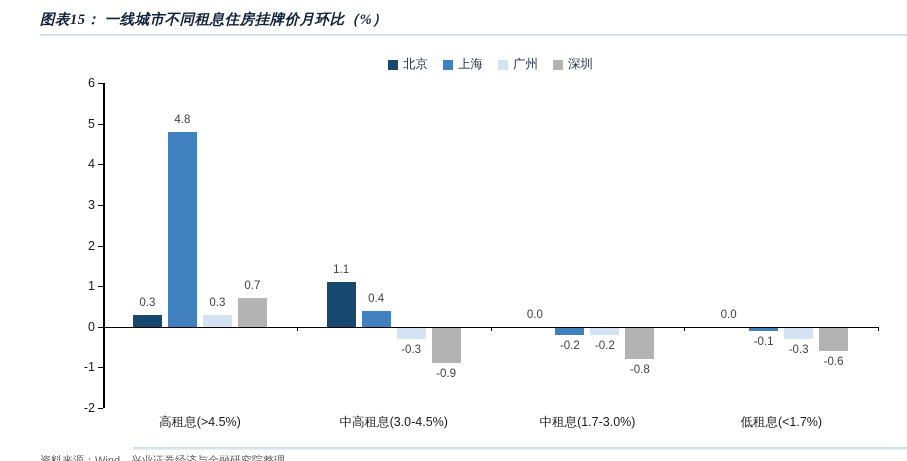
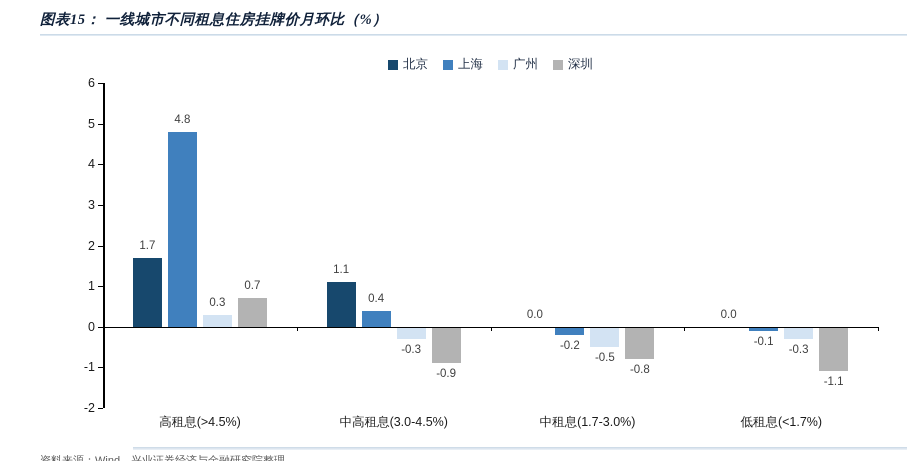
北京/高租息(>4.5%): 0.3 -> 1.7
广州/中租息(1.7-3.0%): -0.2 -> -0.5
深圳/低租息(<1.7%): -0.6 -> -1.1
